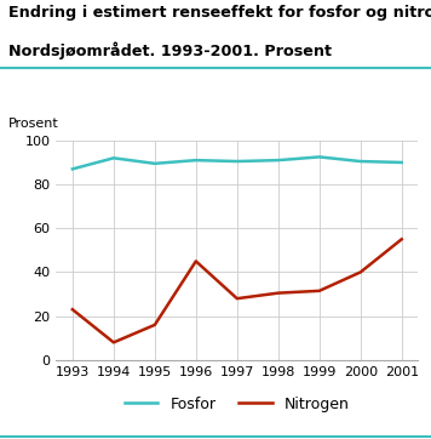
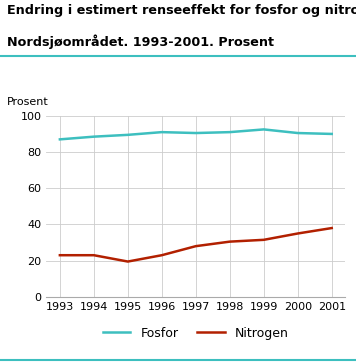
Fosfor/1994: 92 -> 88
Nitrogen/1994: 8 -> 23
Nitrogen/1995: 16 -> 20
Nitrogen/1996: 45 -> 23
Nitrogen/2000: 40 -> 35
Nitrogen/2001: 55 -> 38
